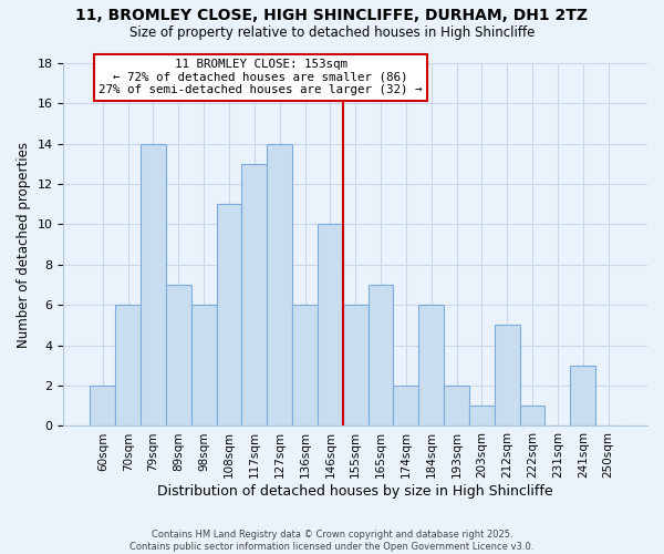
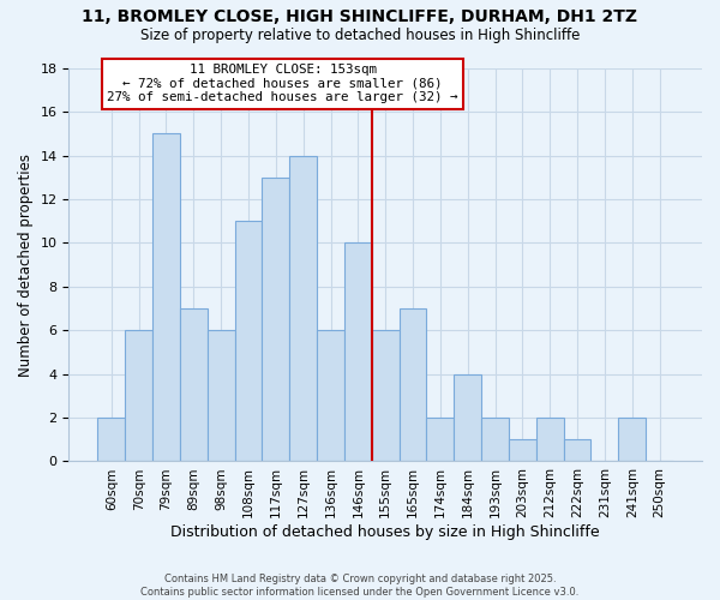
79sqm: 14 -> 15
184sqm: 6 -> 4
212sqm: 5 -> 2
241sqm: 3 -> 2
